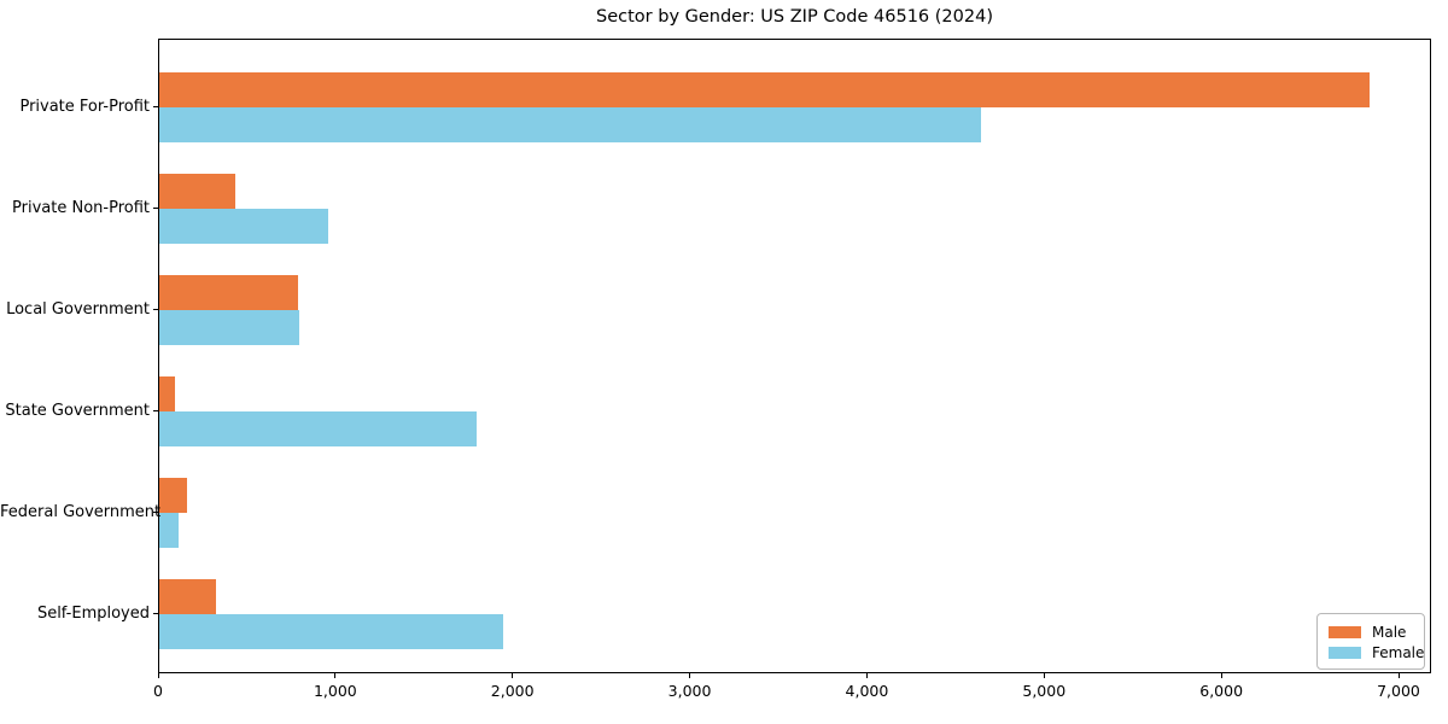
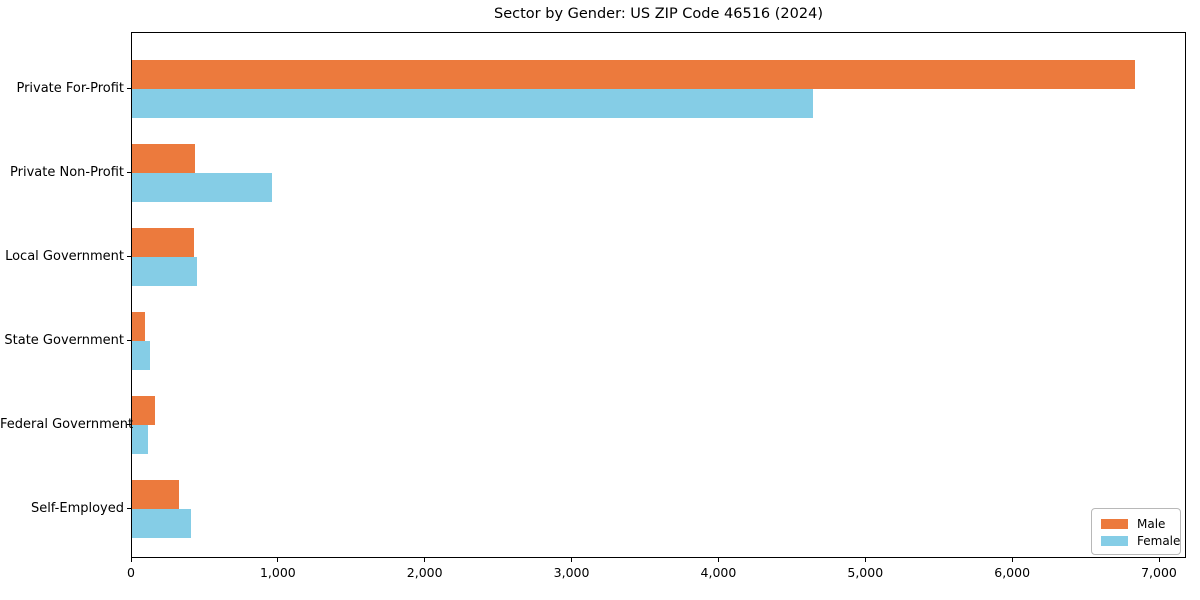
Male/Local Government: 780 -> 420
Female/Local Government: 790 -> 440
Female/State Government: 1790 -> 120
Female/Self-Employed: 1940 -> 400
